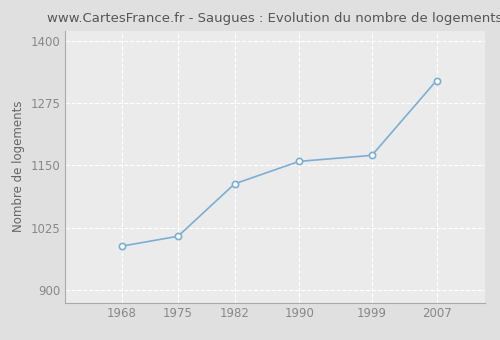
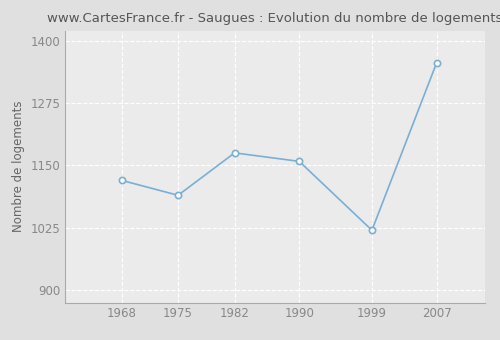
1968: 988 -> 1120
1975: 1008 -> 1090
1982: 1113 -> 1175
1999: 1170 -> 1020
2007: 1320 -> 1355
